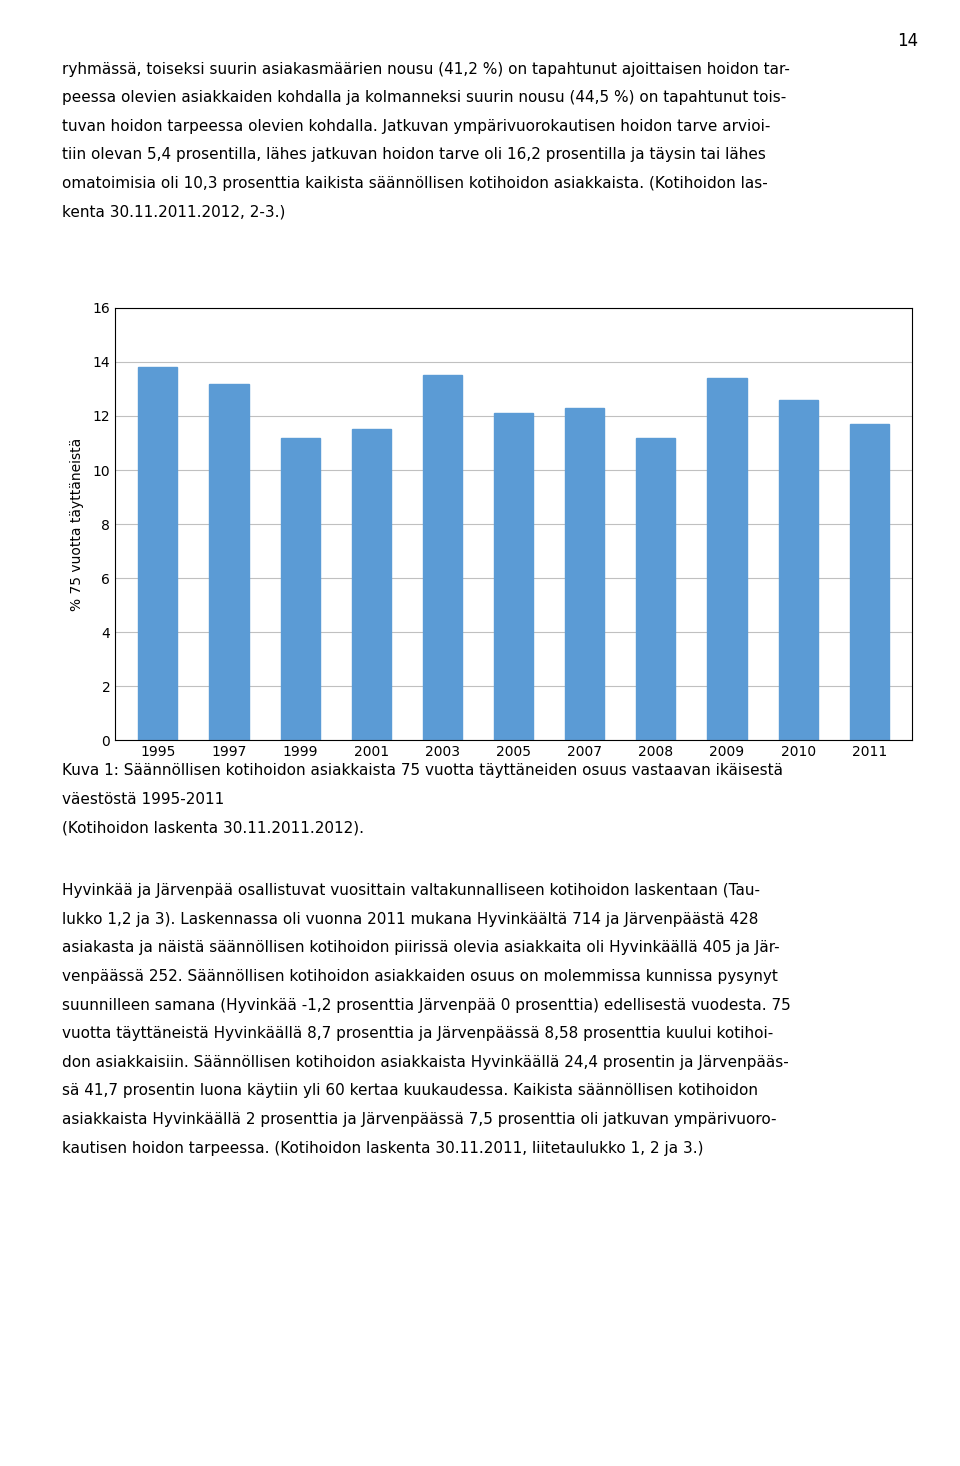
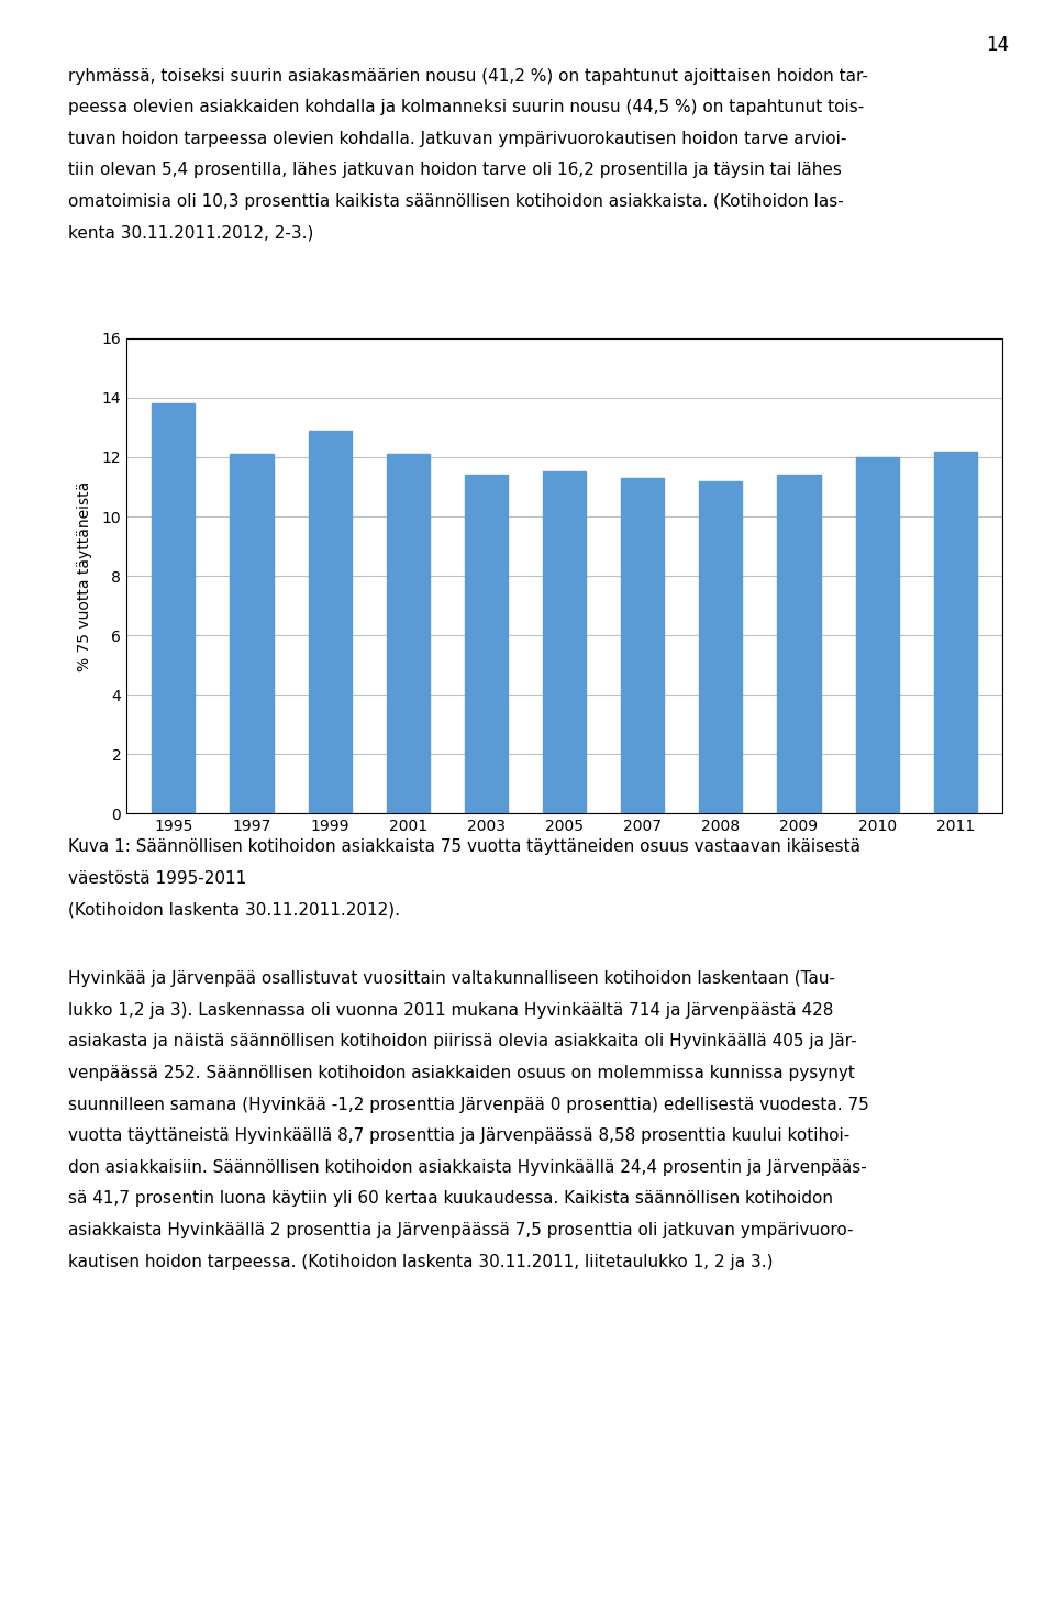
1997: 13.2 -> 12.1
1999: 11.2 -> 12.9
2001: 11.5 -> 12.1
2003: 13.5 -> 11.4
2005: 12.1 -> 11.5
2007: 12.3 -> 11.3
2009: 13.4 -> 11.4
2010: 12.6 -> 12.0
2011: 11.7 -> 12.2
